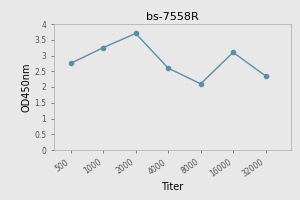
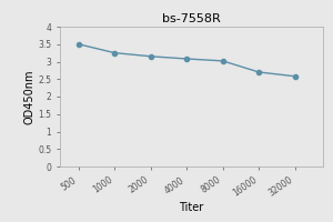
500: 2.75 -> 3.50
2000: 3.70 -> 3.15
4000: 2.60 -> 3.08
8000: 2.10 -> 3.02
16000: 3.10 -> 2.70
32000: 2.35 -> 2.58
